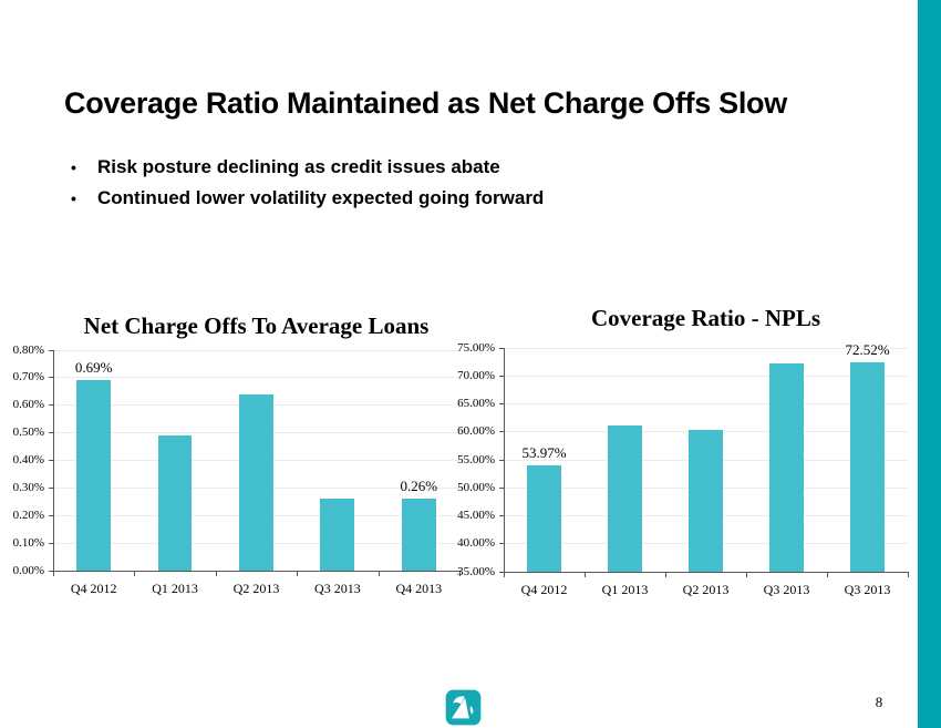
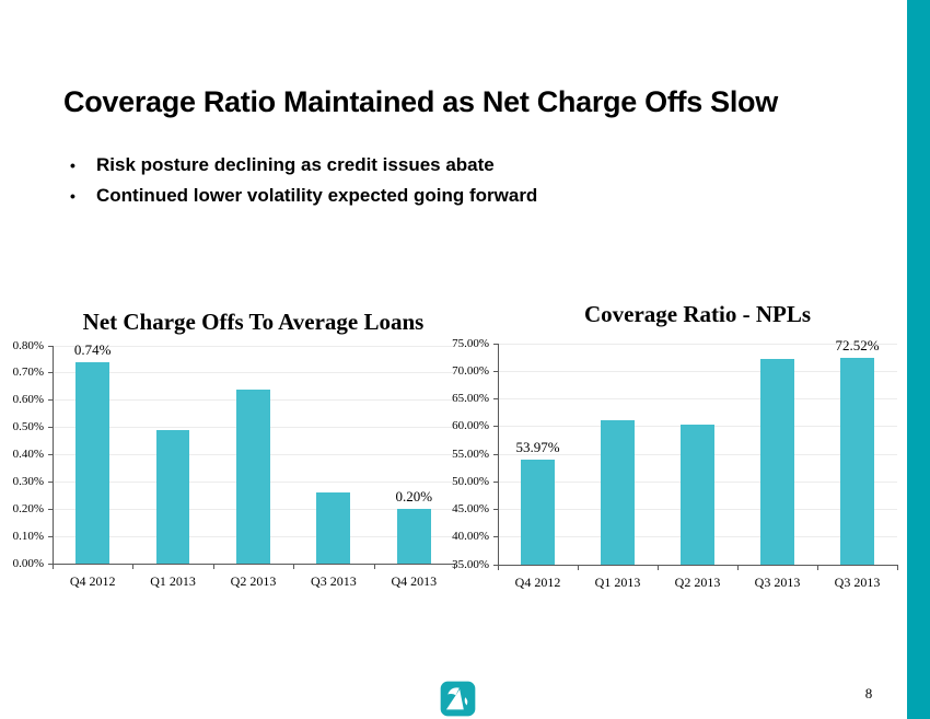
Net Charge Offs To Average Loans/Q4 2012: 0.69% -> 0.74%
Net Charge Offs To Average Loans/Q4 2013: 0.26% -> 0.20%
